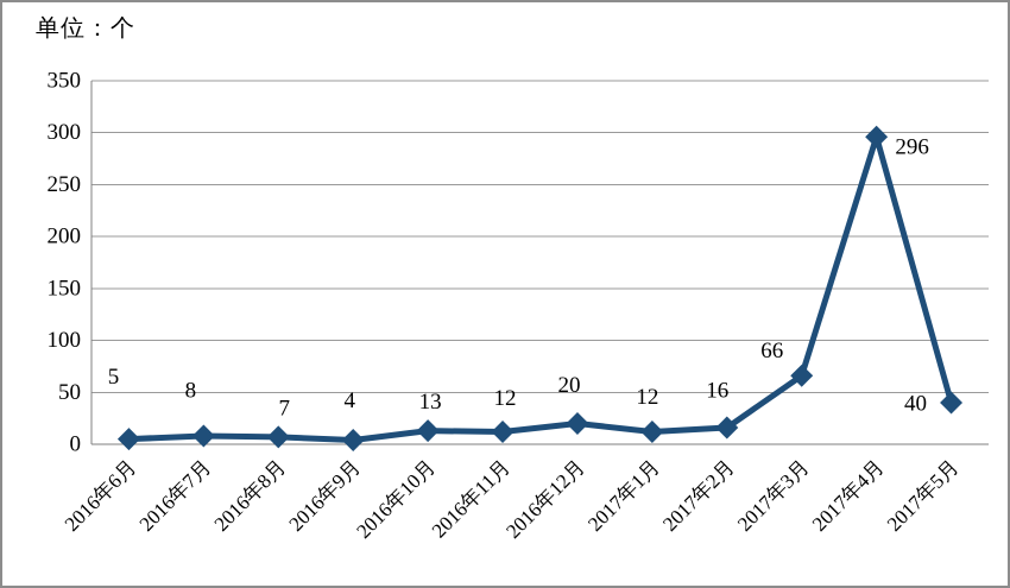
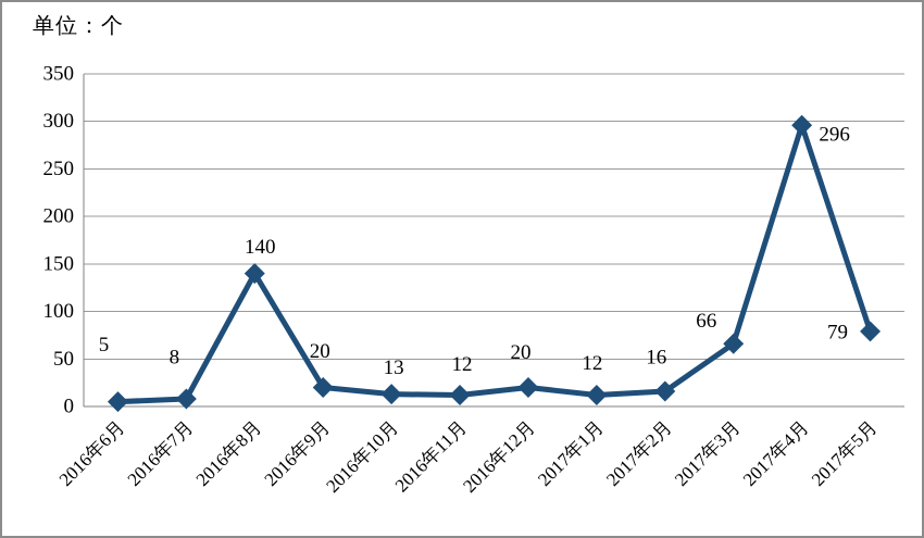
2016年8月: 7 -> 140
2016年9月: 4 -> 20
2017年5月: 40 -> 79
